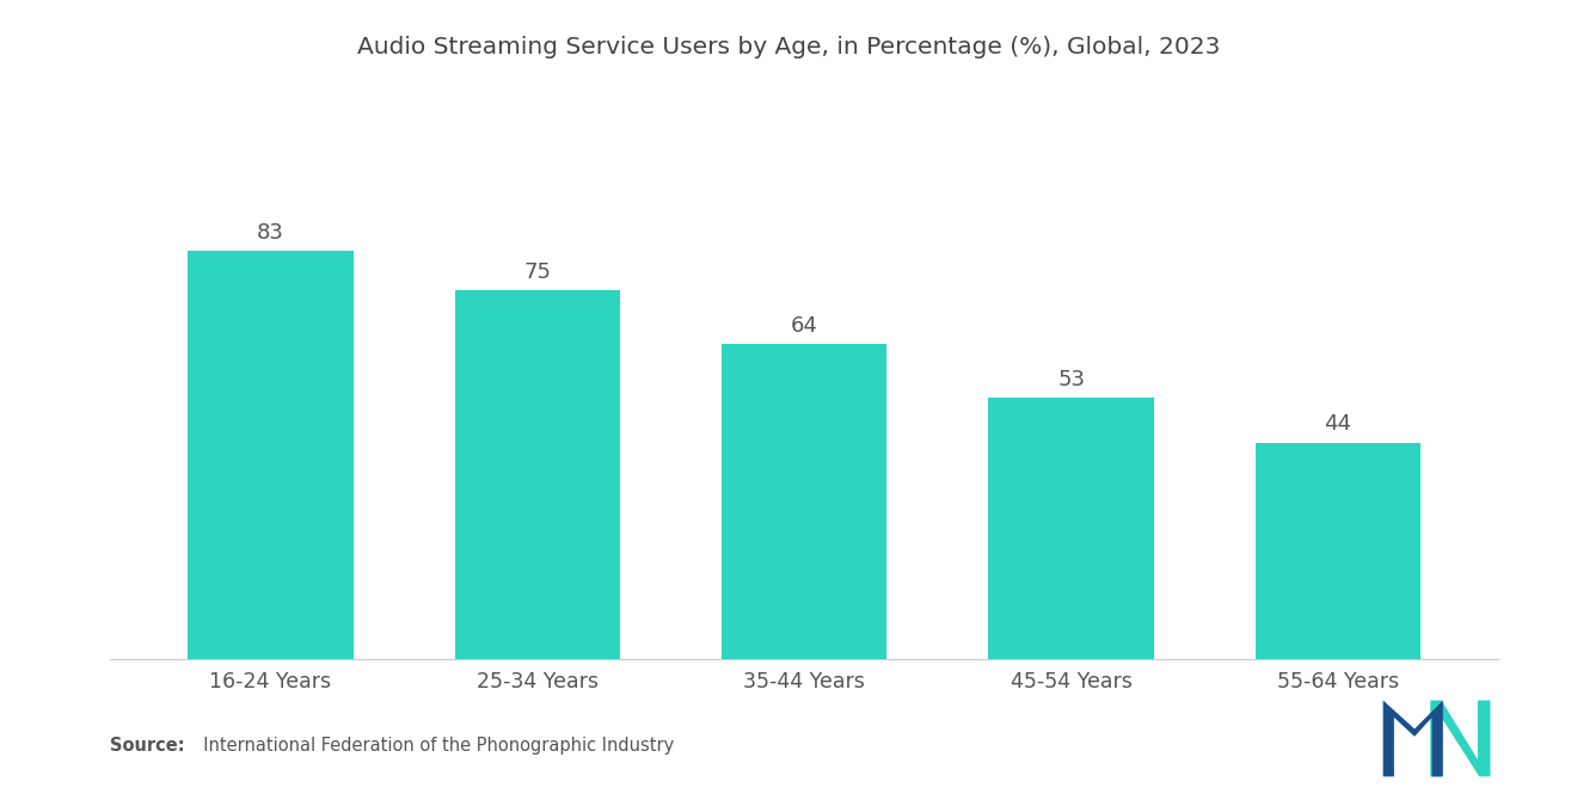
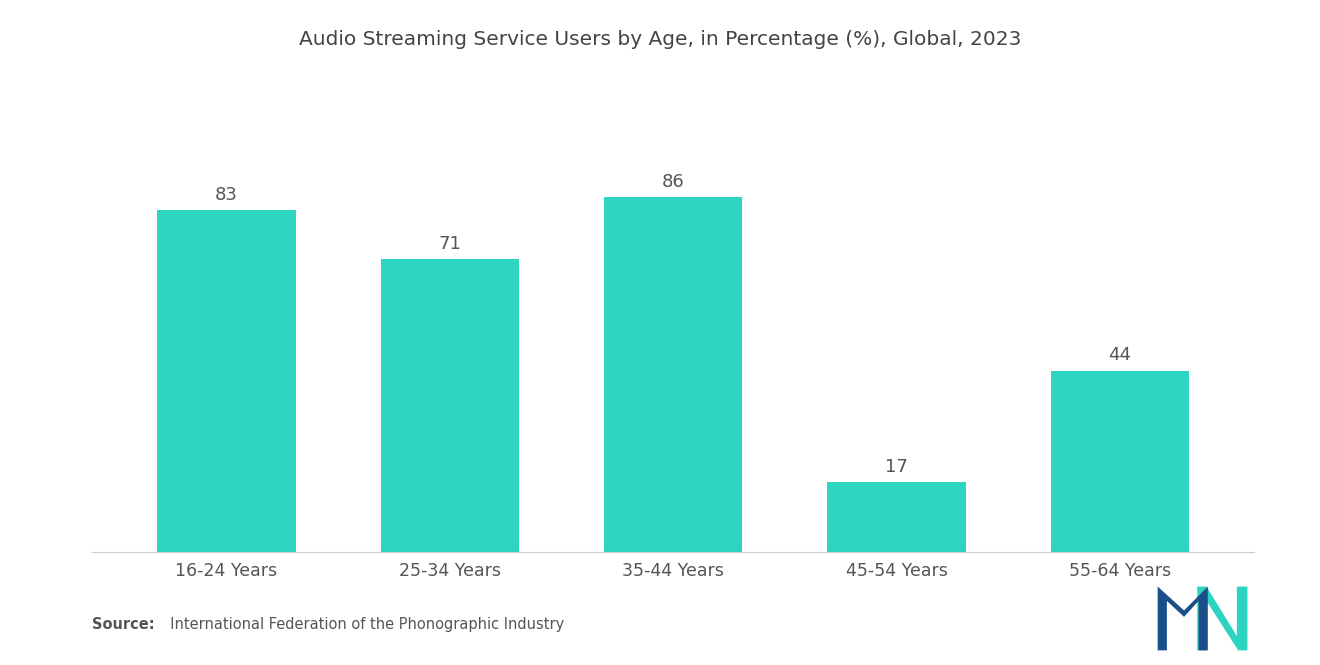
25-34 Years: 75 -> 71
35-44 Years: 64 -> 86
45-54 Years: 53 -> 17
